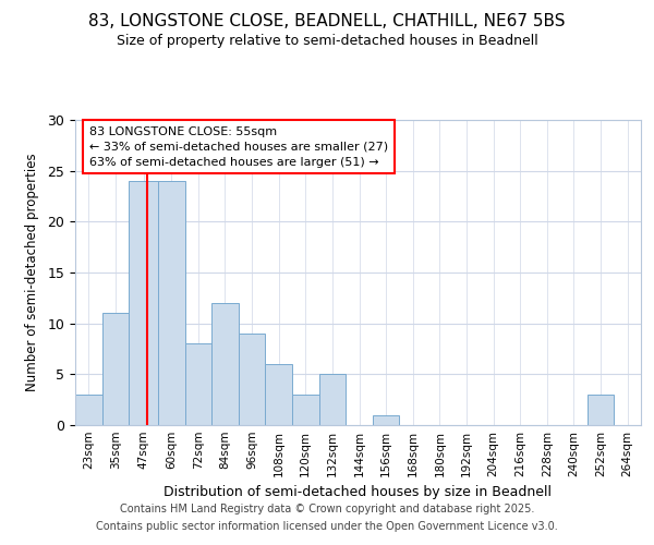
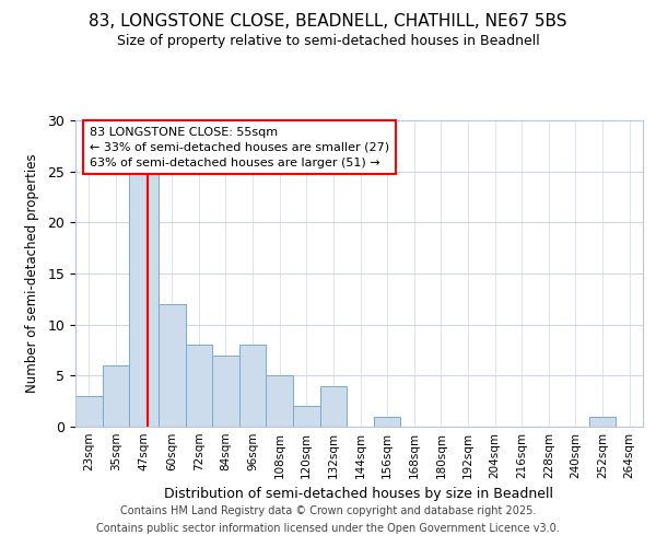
35sqm: 11 -> 6
47sqm: 24 -> 25
60sqm: 24 -> 12
84sqm: 12 -> 7
96sqm: 9 -> 8
108sqm: 6 -> 5
120sqm: 3 -> 2
132sqm: 5 -> 4
252sqm: 3 -> 1
